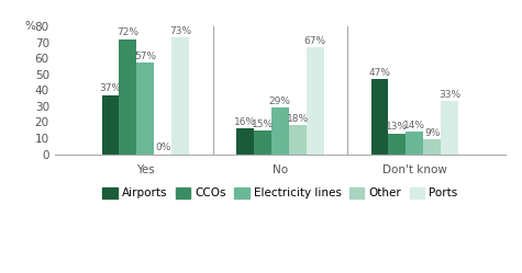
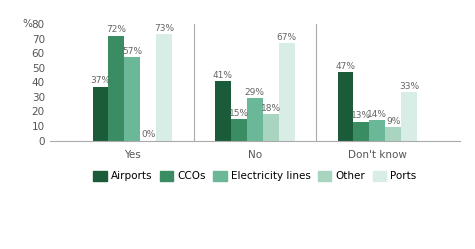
Airports/No: 16 -> 41
